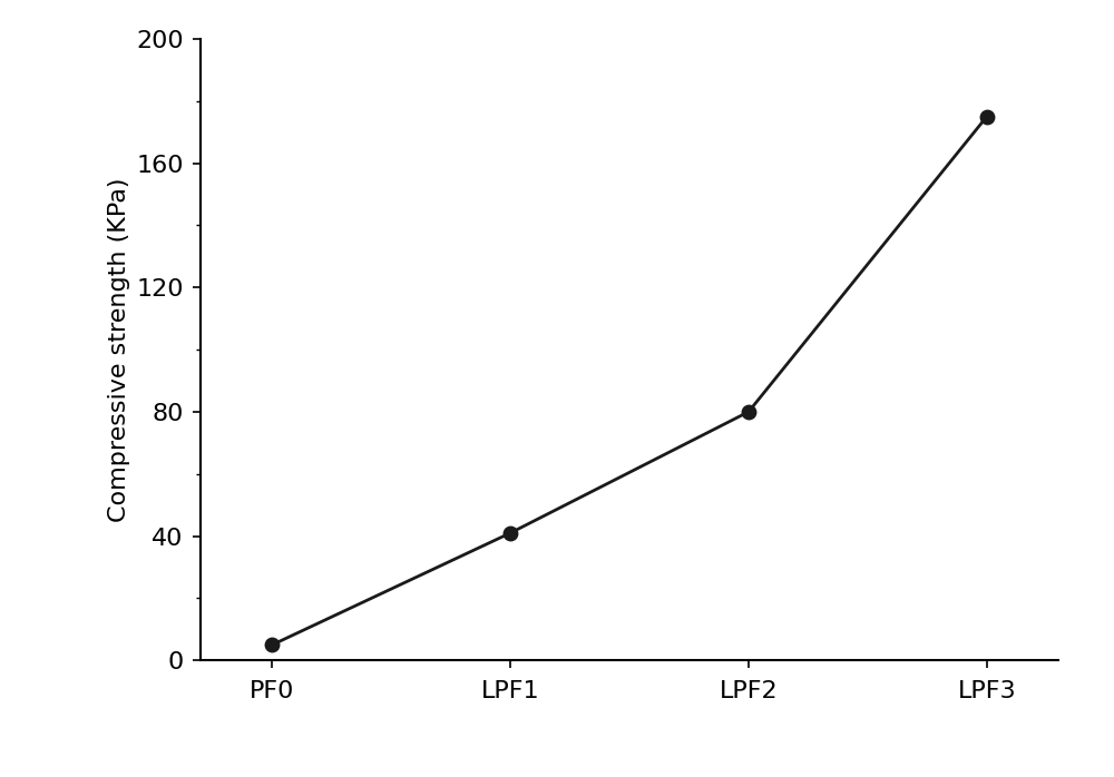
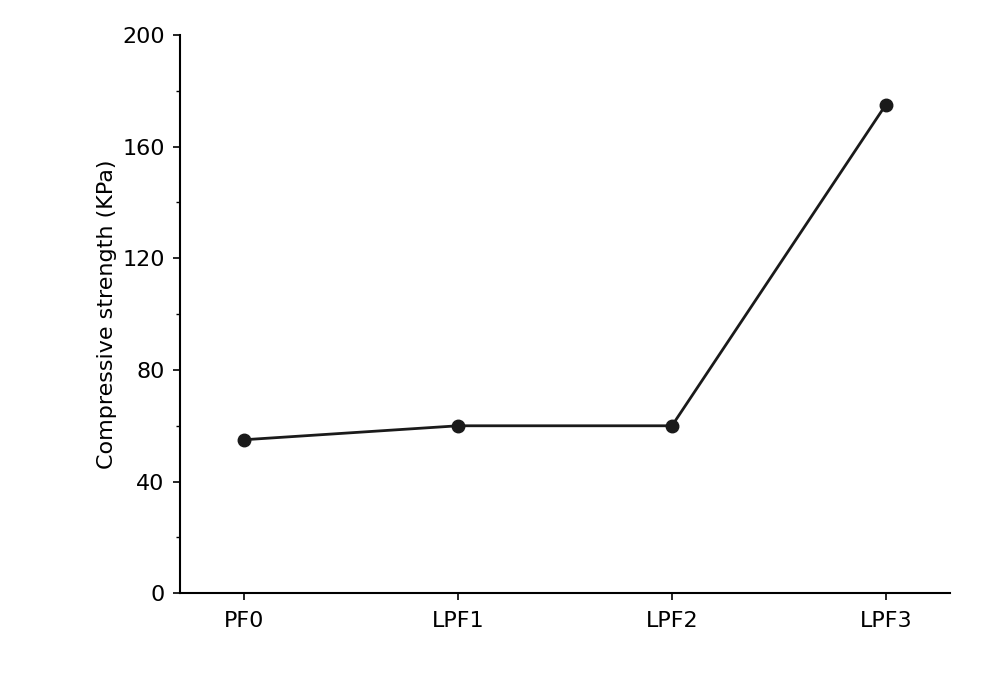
PF0: 5 -> 55
LPF1: 41 -> 60
LPF2: 80 -> 60
